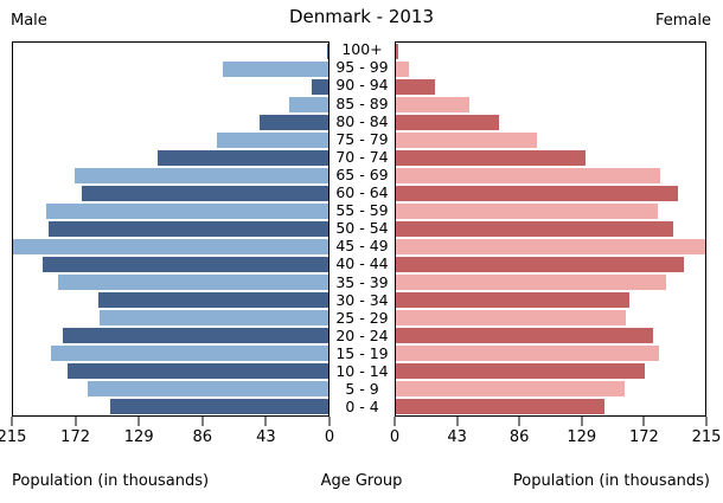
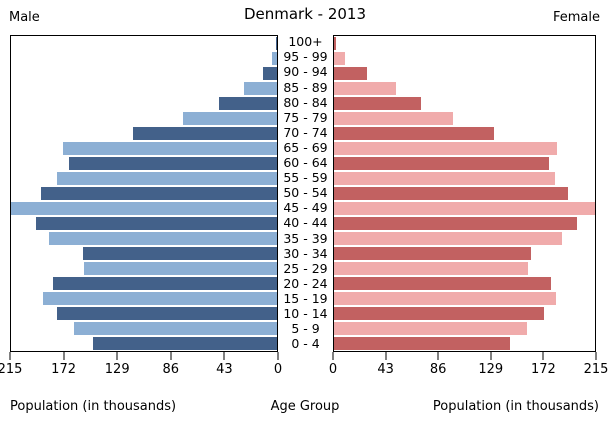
Male/95 - 99: 72 -> 4
Female/60 - 64: 196 -> 177
Male/55 - 59: 192 -> 178
